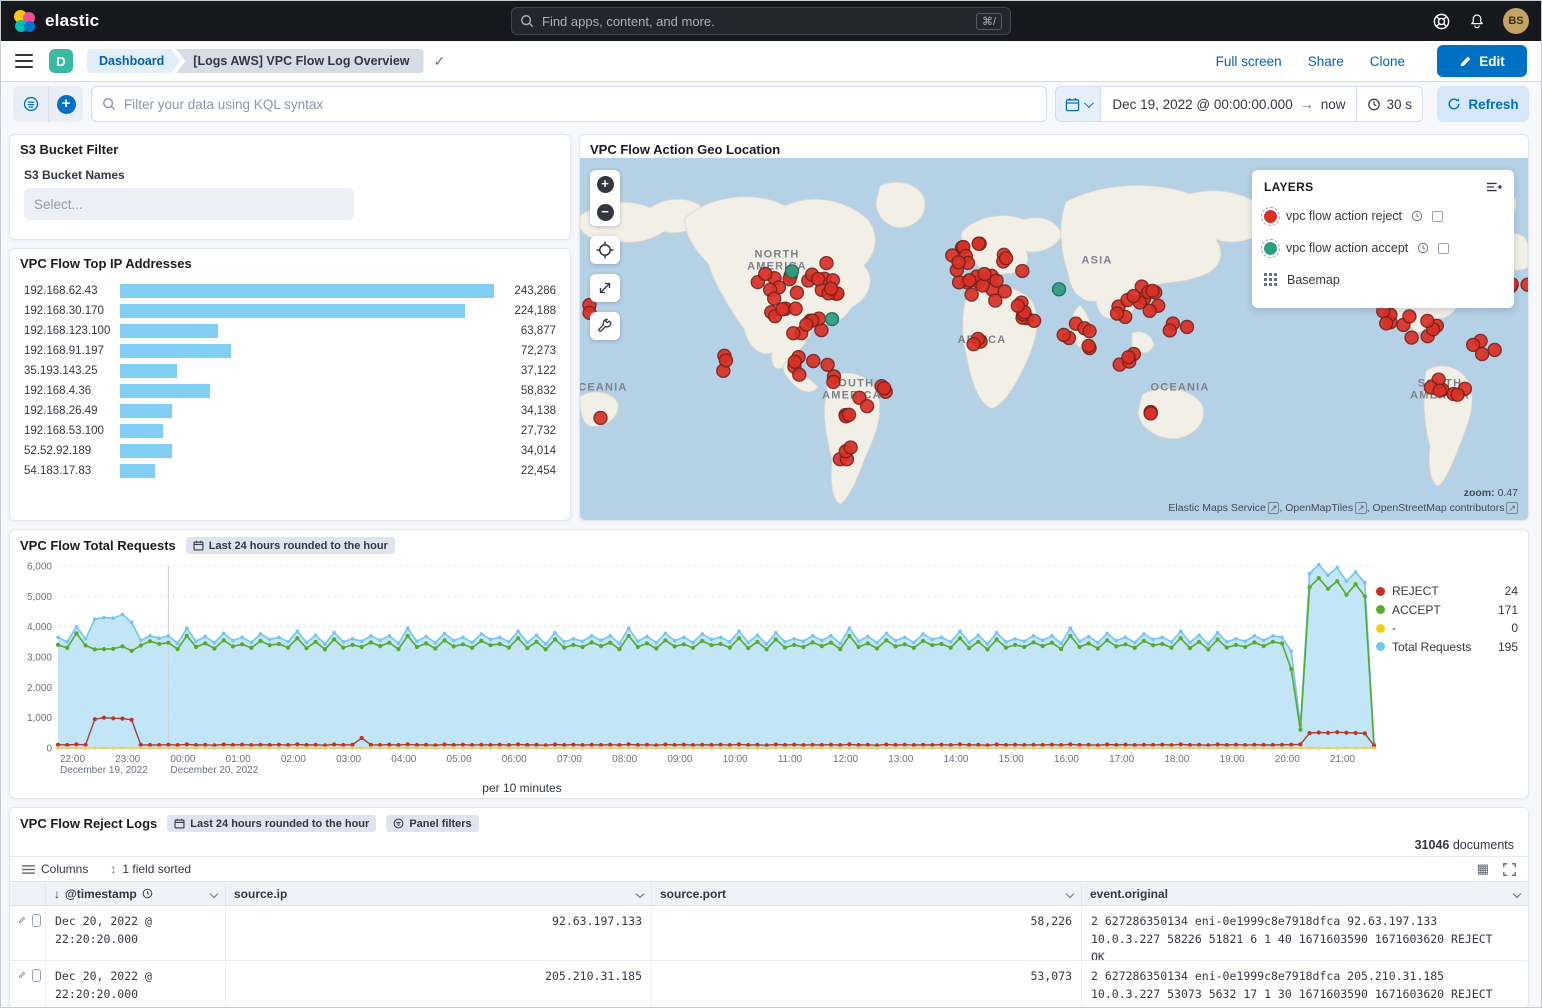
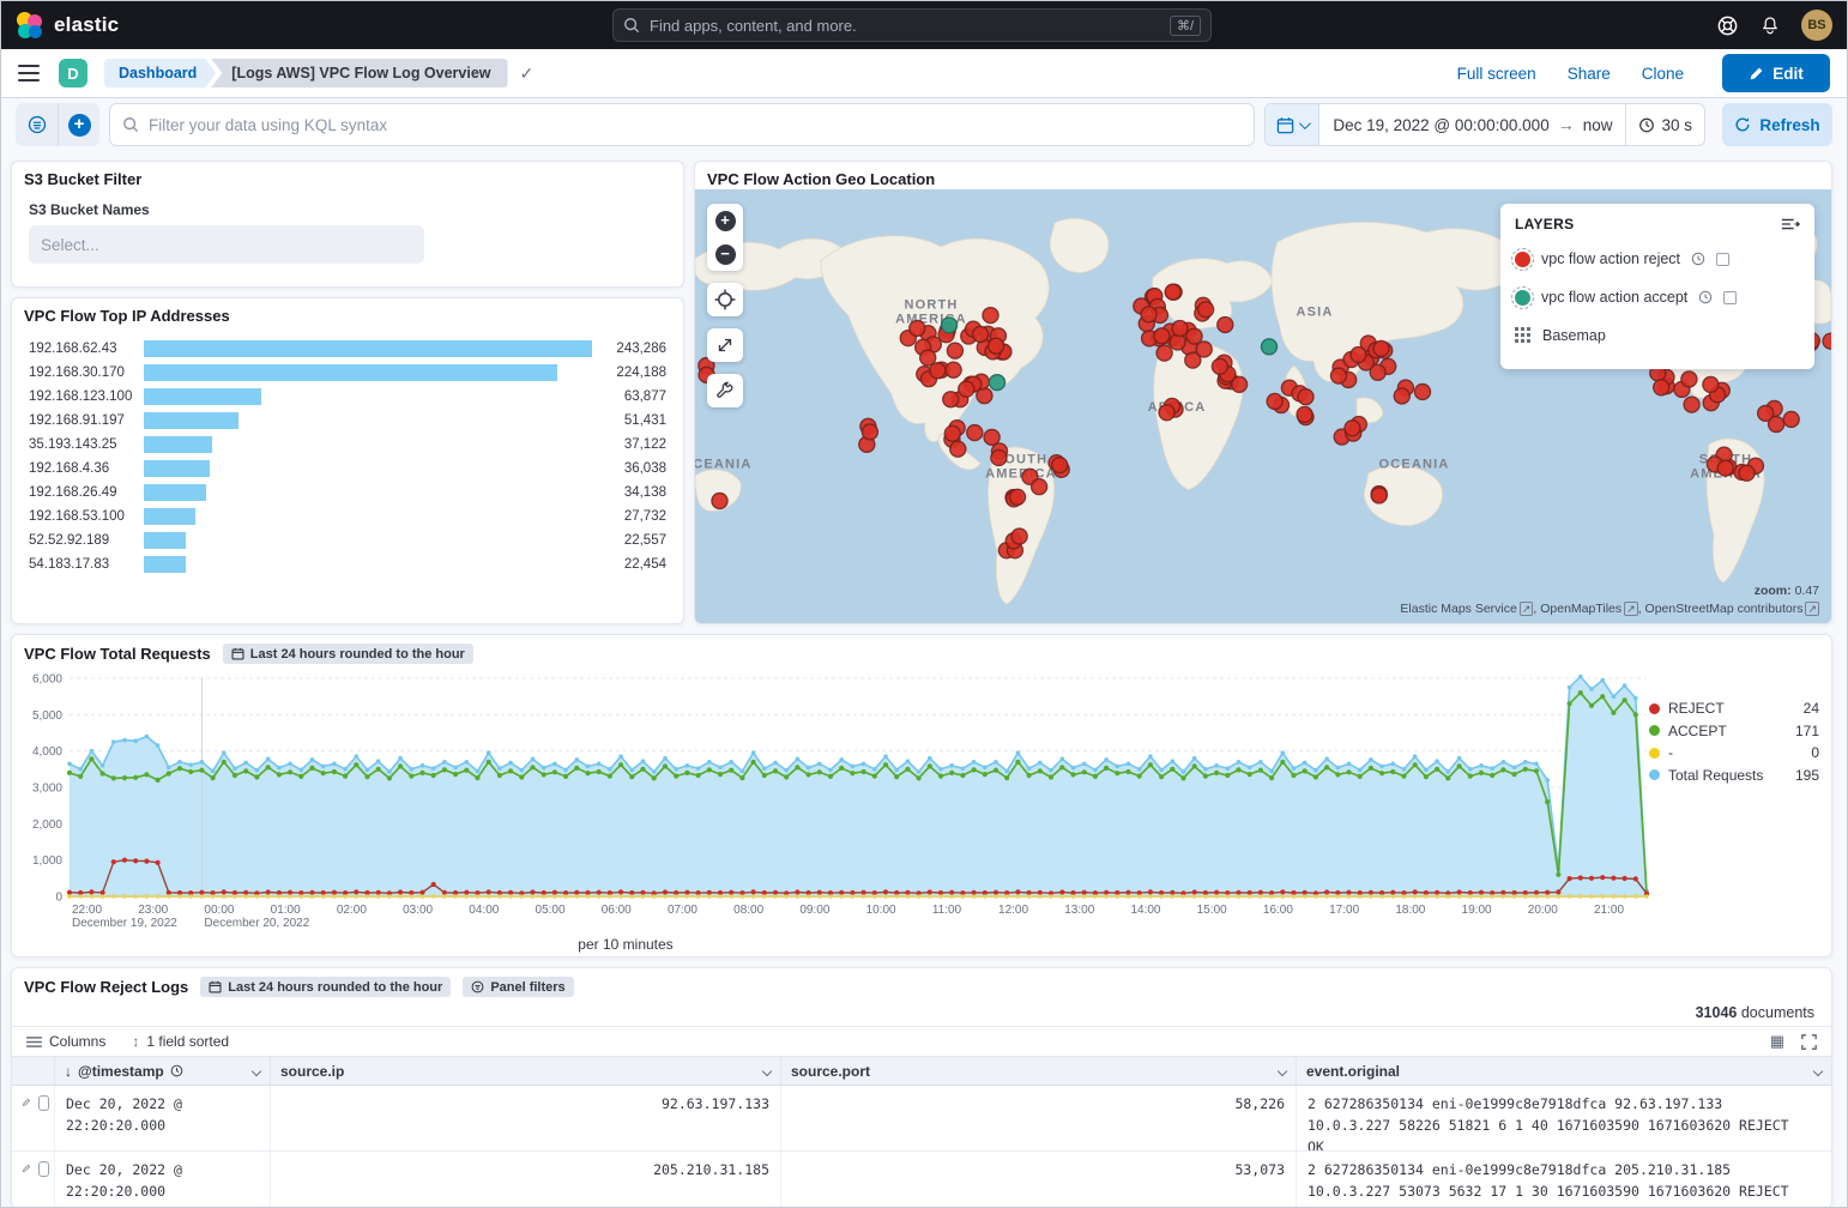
VPC Flow Top IP Addresses/192.168.91.197: 72,273 -> 51,431
VPC Flow Top IP Addresses/192.168.4.36: 58,832 -> 36,038
VPC Flow Top IP Addresses/52.52.92.189: 34,014 -> 22,557
